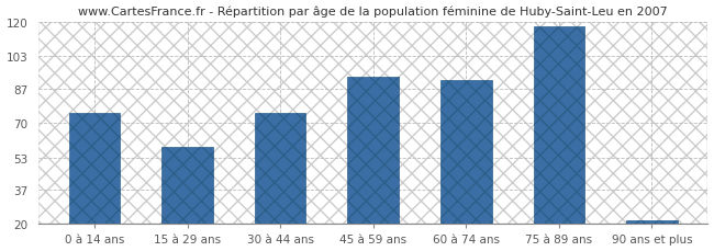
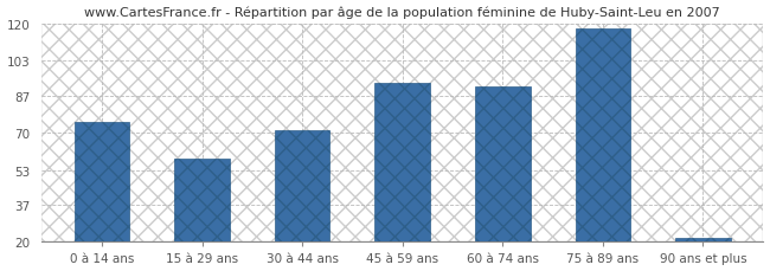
30 à 44 ans: 75 -> 71
